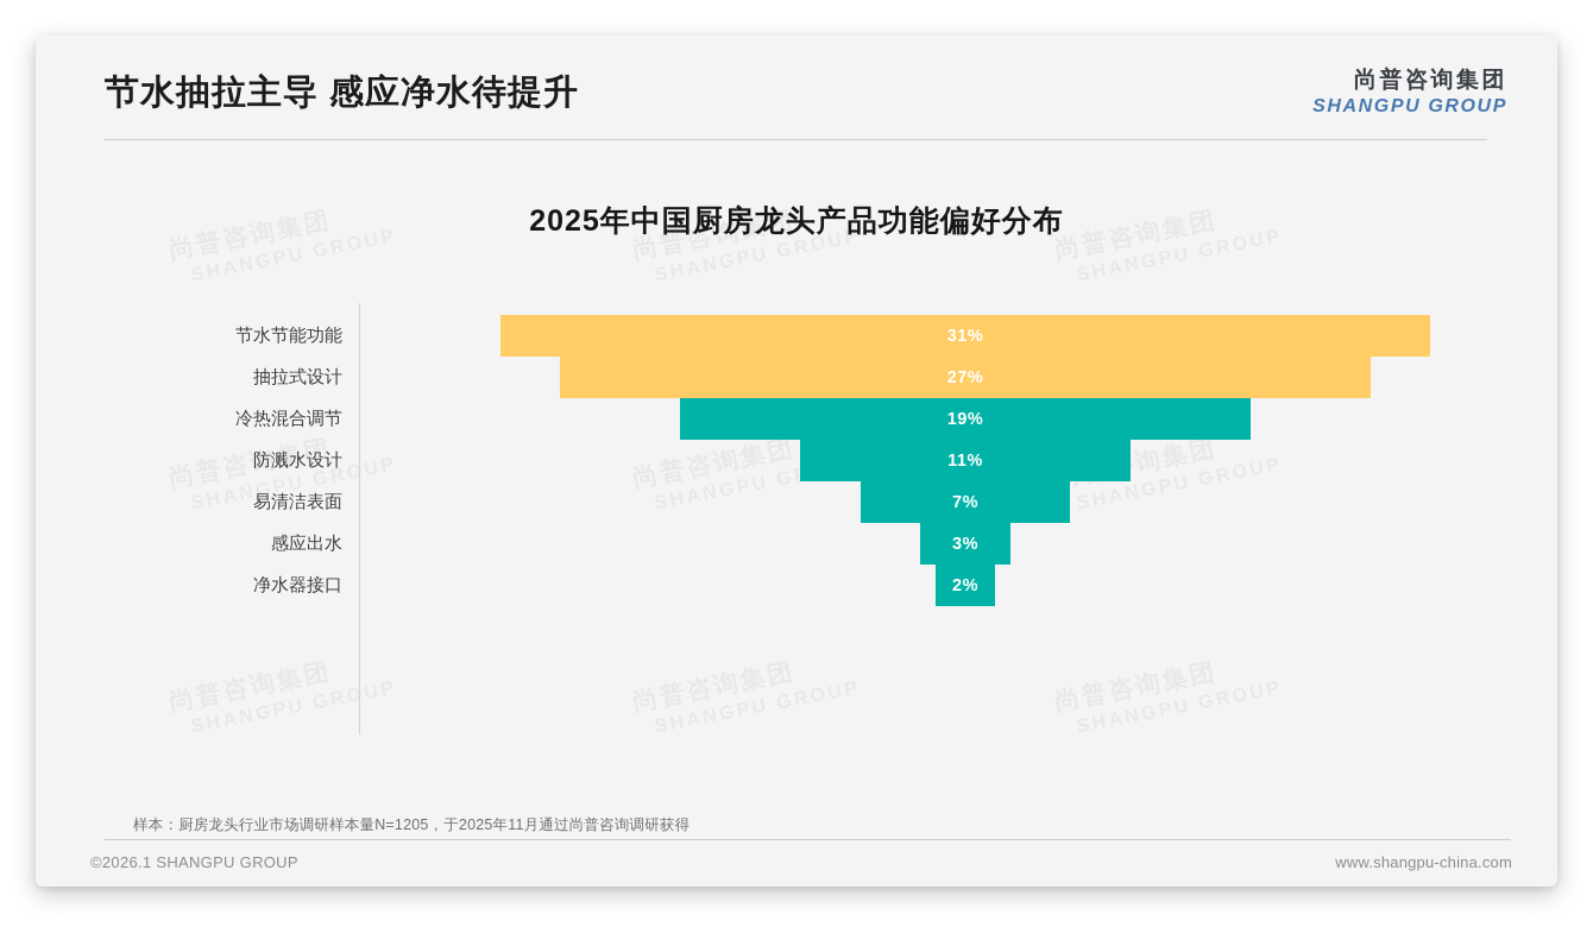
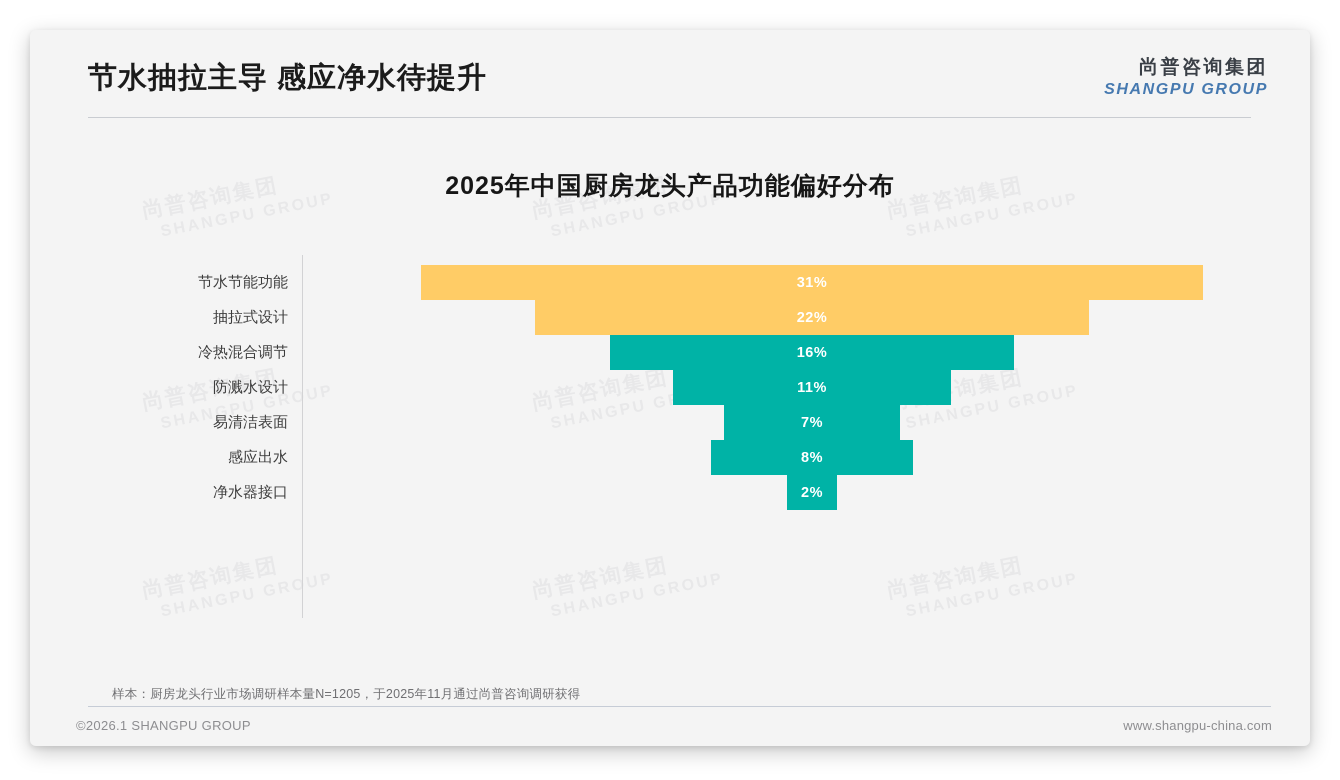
抽拉式设计: 27% -> 22%
冷热混合调节: 19% -> 16%
感应出水: 3% -> 8%
